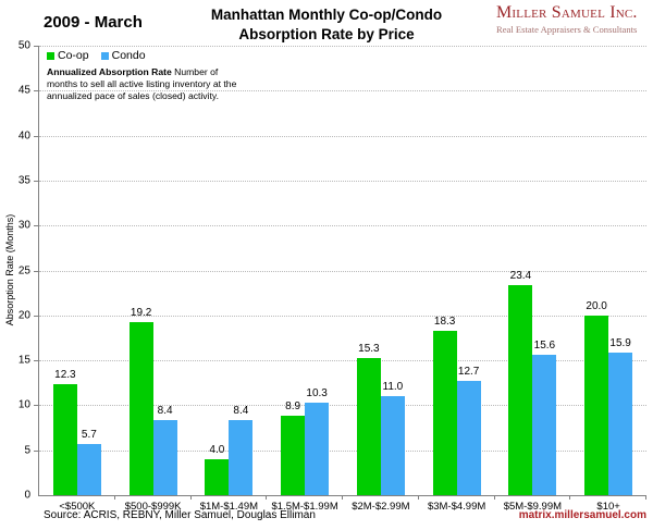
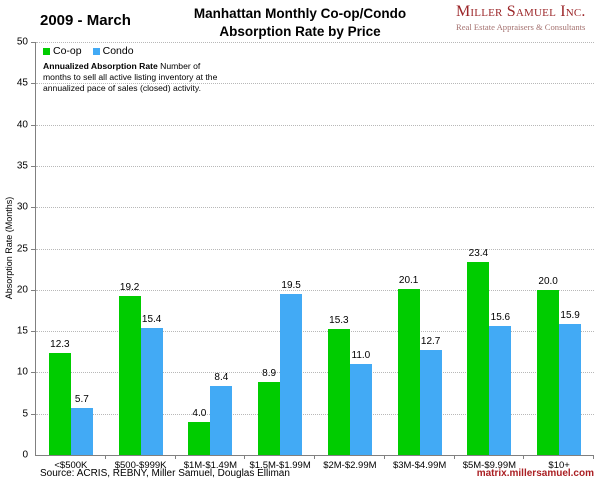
Condo/$500-$999K: 8.4 -> 15.4
Condo/$1.5M-$1.99M: 10.3 -> 19.5
Co-op/$3M-$4.99M: 18.3 -> 20.1
